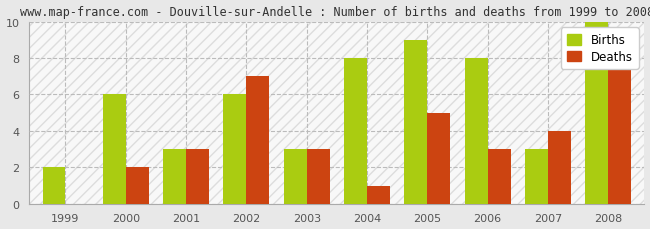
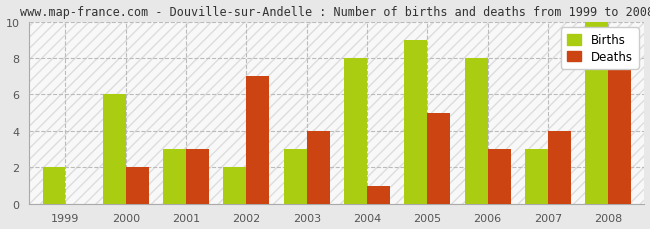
Births/2002: 6 -> 2
Deaths/2003: 3 -> 4
